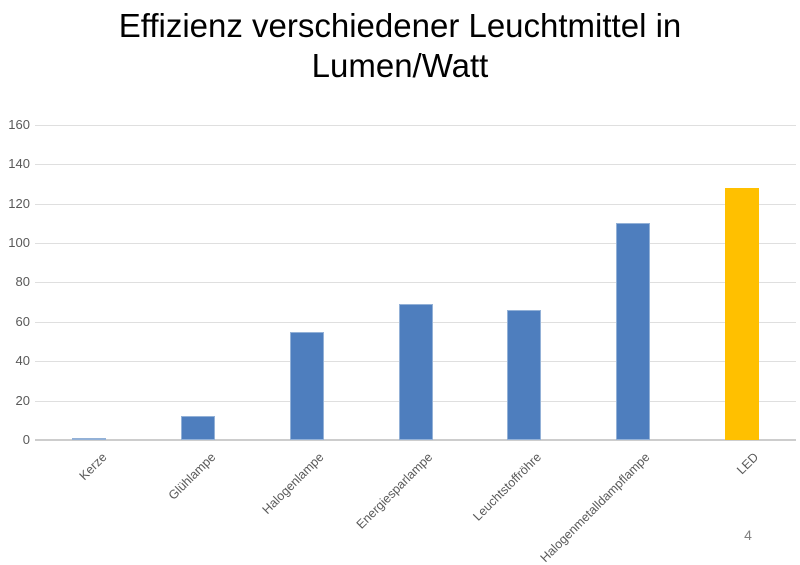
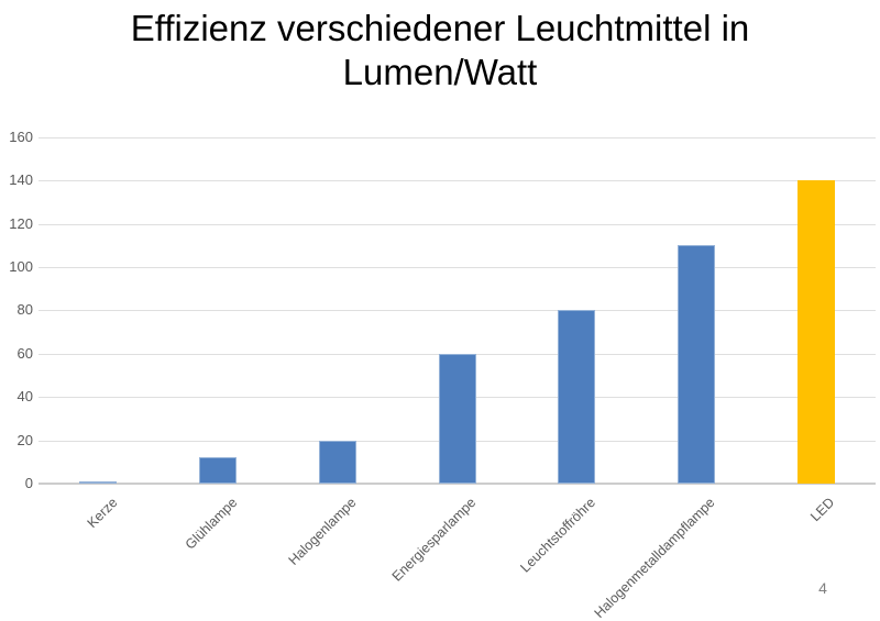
Halogenlampe: 55 -> 20
Energiesparlampe: 69 -> 60
Leuchtstoffröhre: 66 -> 80
LED: 128 -> 140
